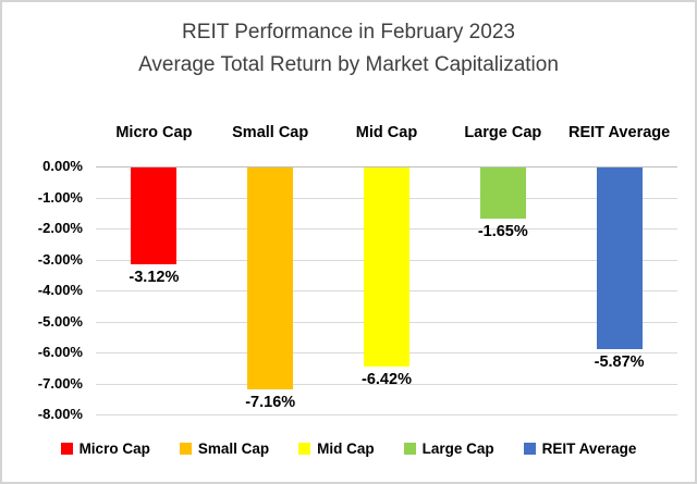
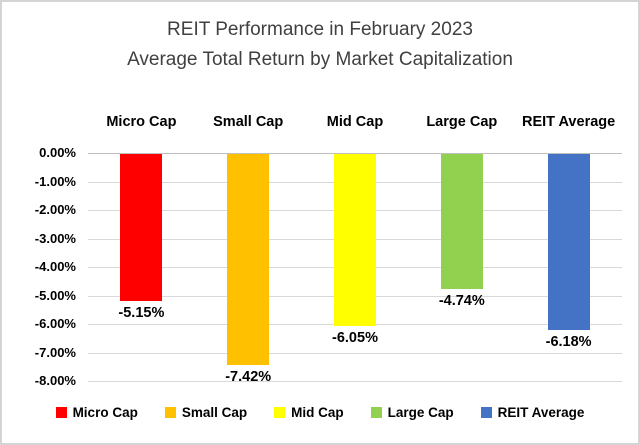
Micro Cap: -3.12% -> -5.15%
Small Cap: -7.16% -> -7.42%
Mid Cap: -6.42% -> -6.05%
Large Cap: -1.65% -> -4.74%
REIT Average: -5.87% -> -6.18%
